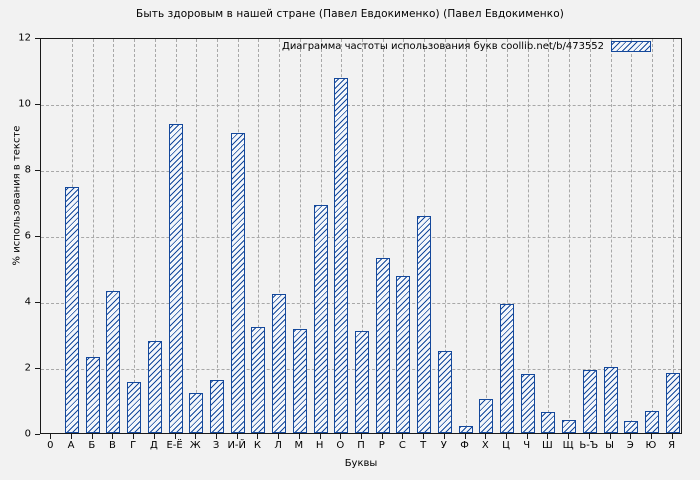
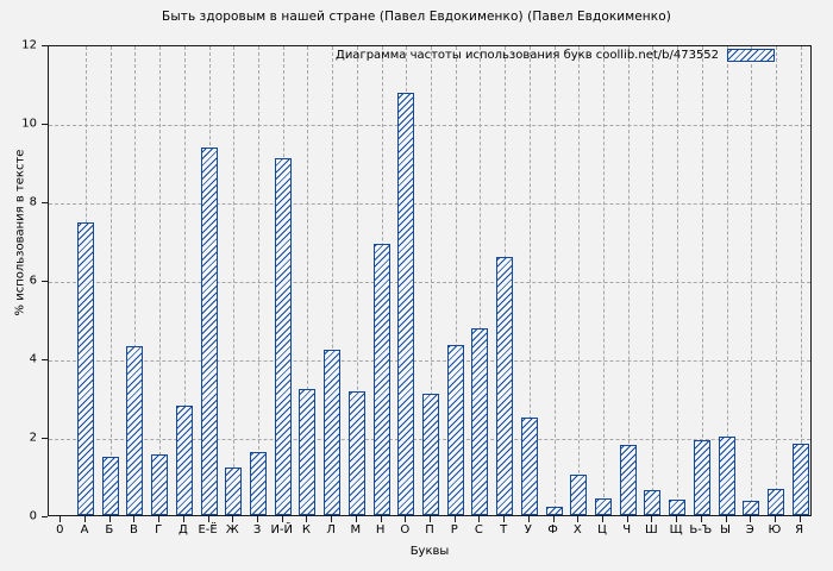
Б: 2.3 -> 1.5
Р: 5.3 -> 4.3
Ц: 3.9 -> 0.4
